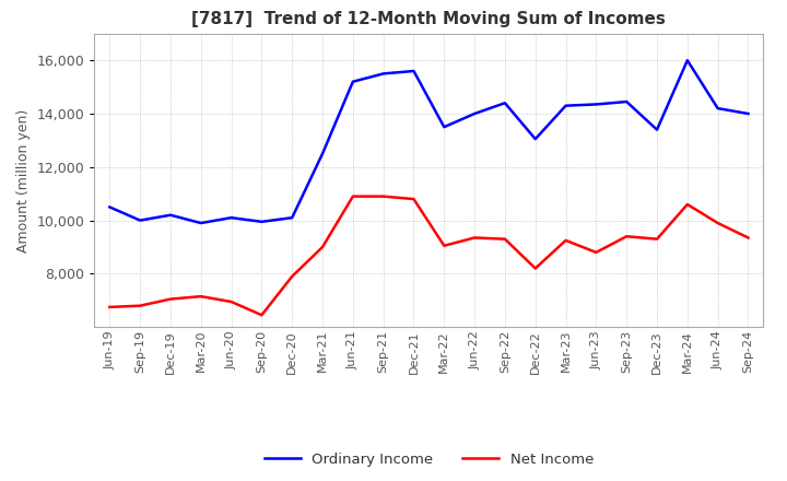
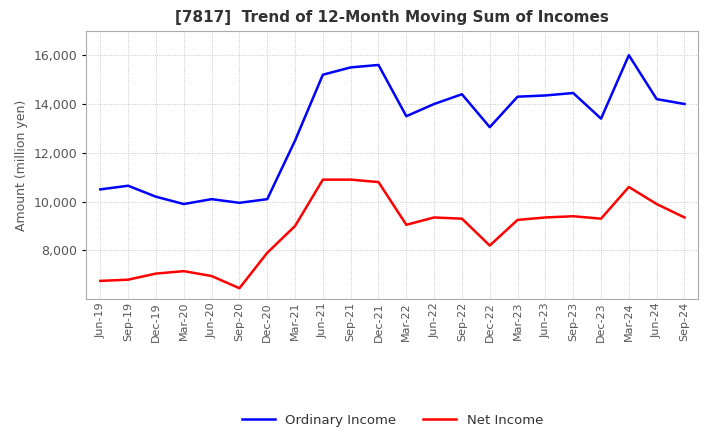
Ordinary Income/Sep-19: 10,000 -> 10,650
Net Income/Jun-23: 8,800 -> 9,350
